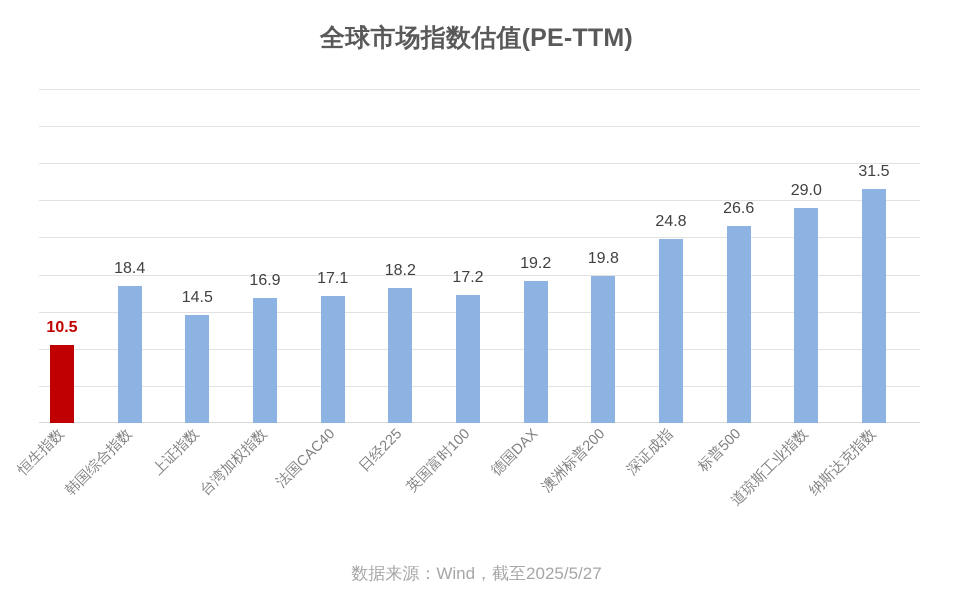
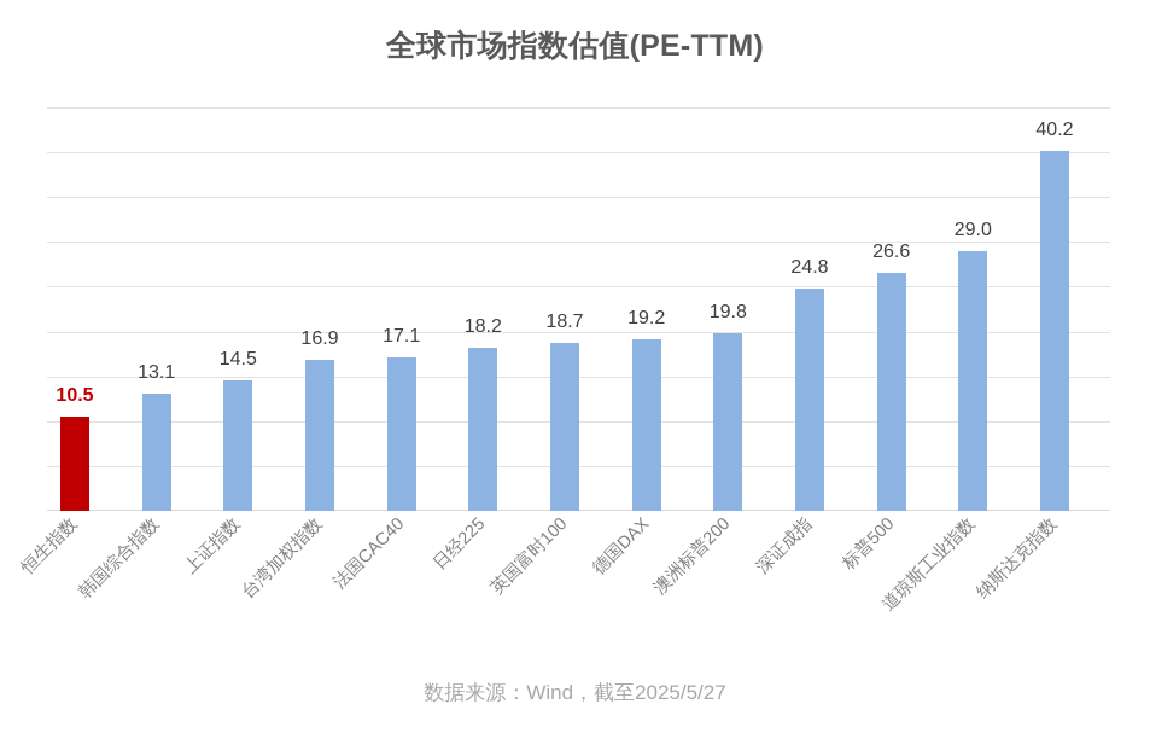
韩国综合指数: 18.4 -> 13.1
英国富时100: 17.2 -> 18.7
纳斯达克指数: 31.5 -> 40.2
